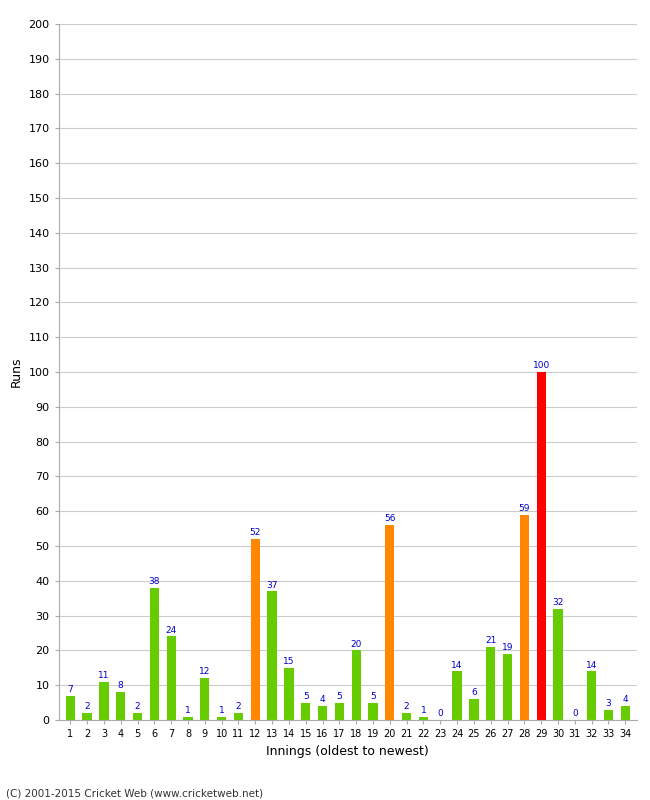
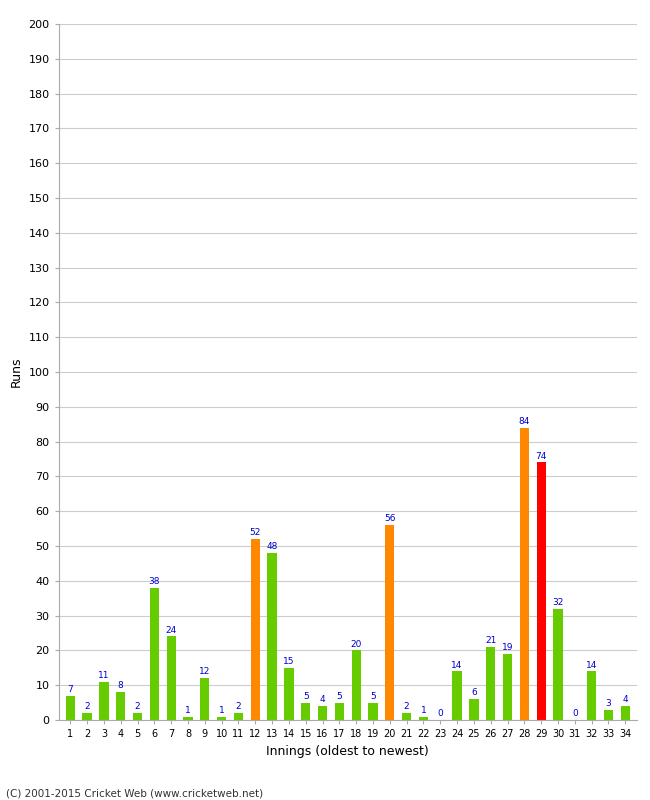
13: 37 -> 48
28: 59 -> 84
29: 100 -> 74
